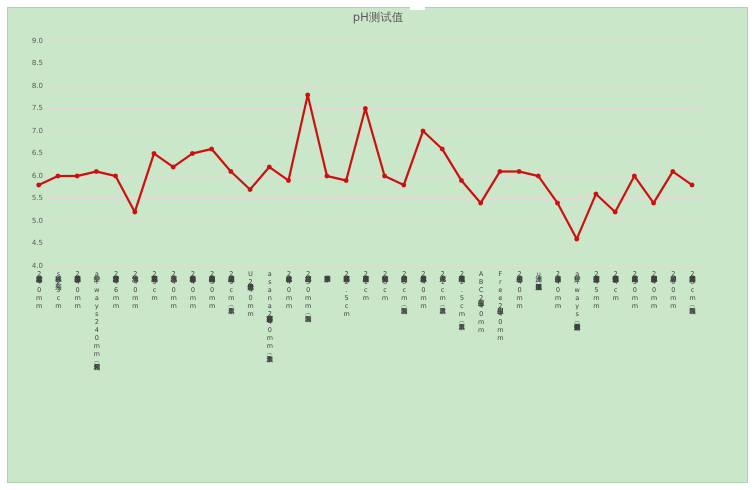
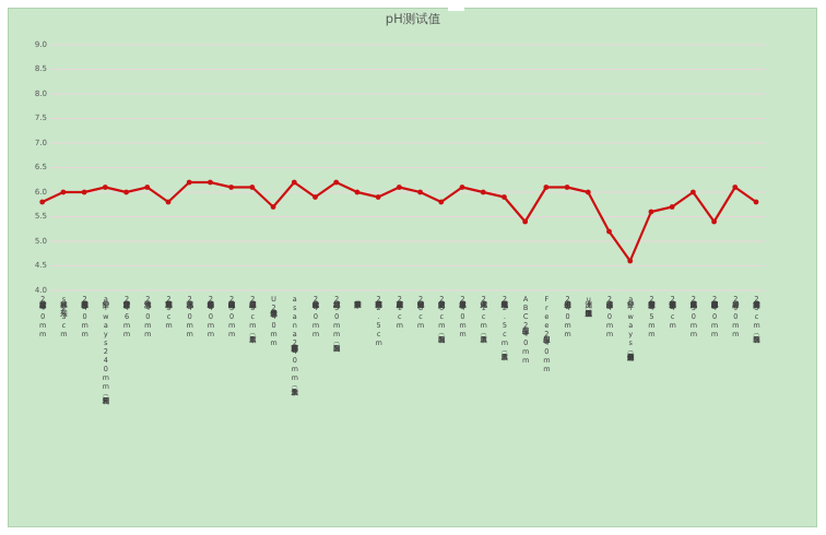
洁伶淘淘氧240mm: 5.2 -> 6.1
花王乐而雅零触感25cm: 6.5 -> 5.8
千金净雅妇科专用棉巾240mm: 6.5 -> 6.2
简约组合超薄棉柔卫生巾230mm: 6.6 -> 6.1
思芝纯棉日用250mm（韩国原装）: 7.8 -> 6.2
高洁丝亲肤棉面日用21cm: 7.5 -> 6.1
本恩天然纯棉日用240mm: 7.0 -> 6.1
尤妮佳日用21cm（日本原装）: 6.6 -> 6.0
洁婷日用卫生巾240mm: 5.4 -> 5.2
怡丽新素肌感立体护围日用24cm: 5.2 -> 5.7
